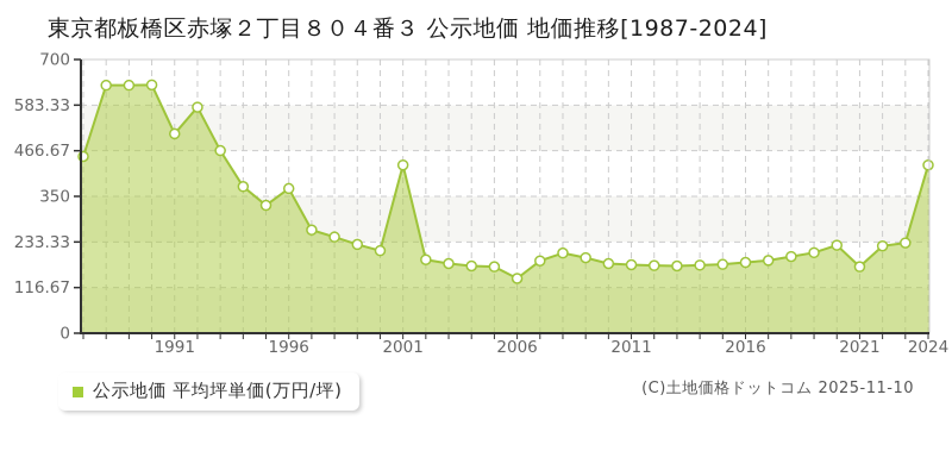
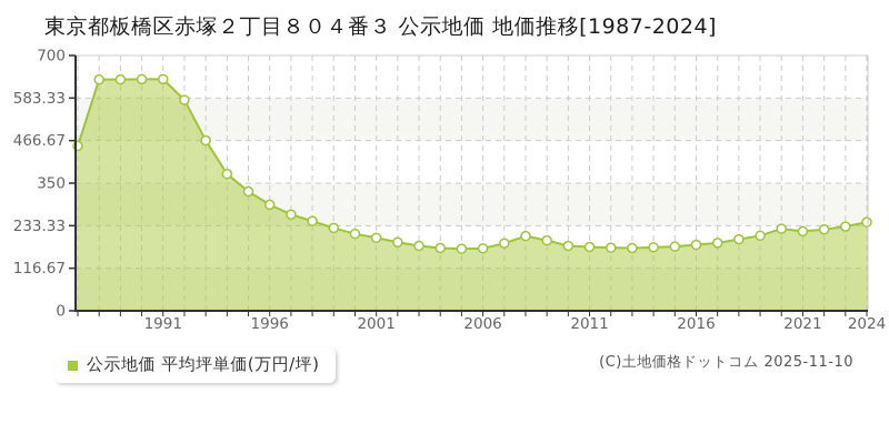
1991: 510 -> 640
1996: 370 -> 290
2001: 430 -> 200
2006: 140 -> 170
2021: 170 -> 220
2024: 430 -> 240
